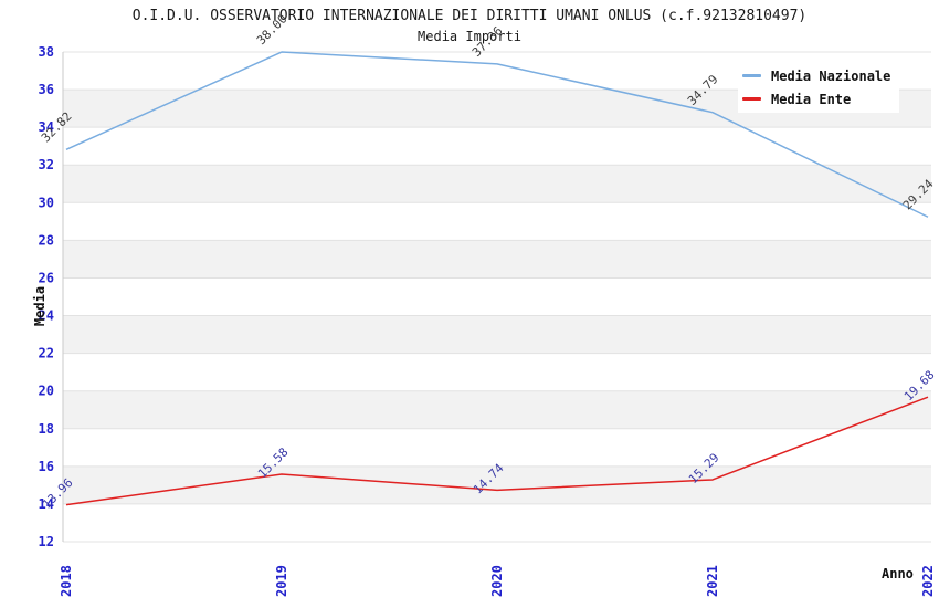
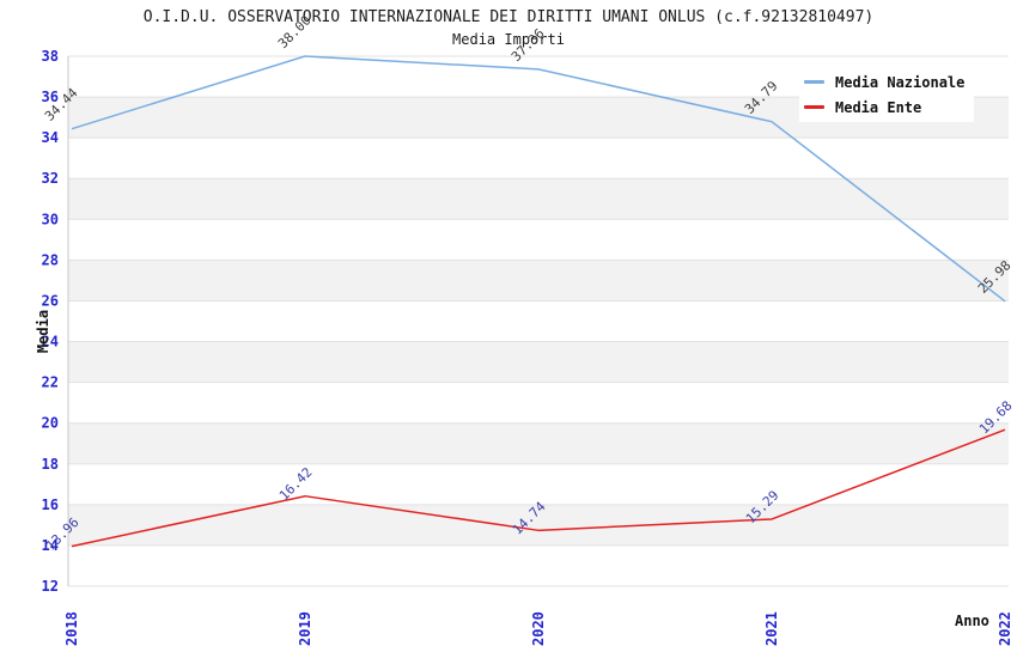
Media Nazionale/2018: 32.82 -> 34.44
Media Ente/2019: 15.58 -> 16.42
Media Nazionale/2022: 29.24 -> 25.98
